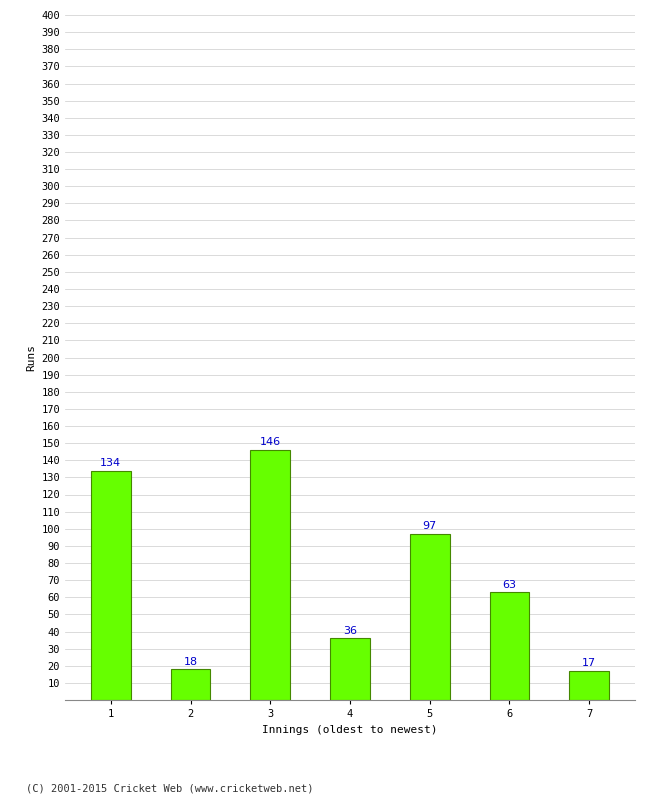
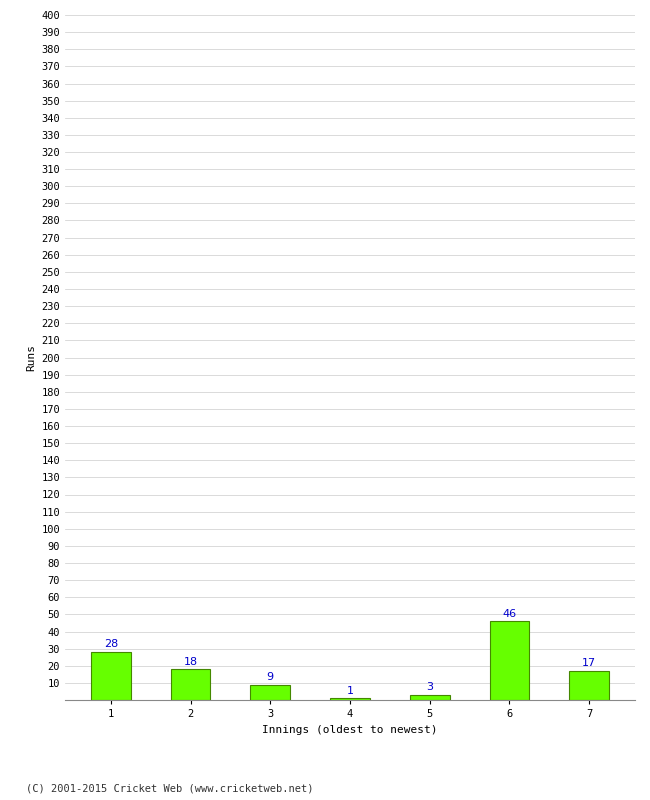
1: 134 -> 28
3: 146 -> 9
4: 36 -> 1
5: 97 -> 3
6: 63 -> 46
